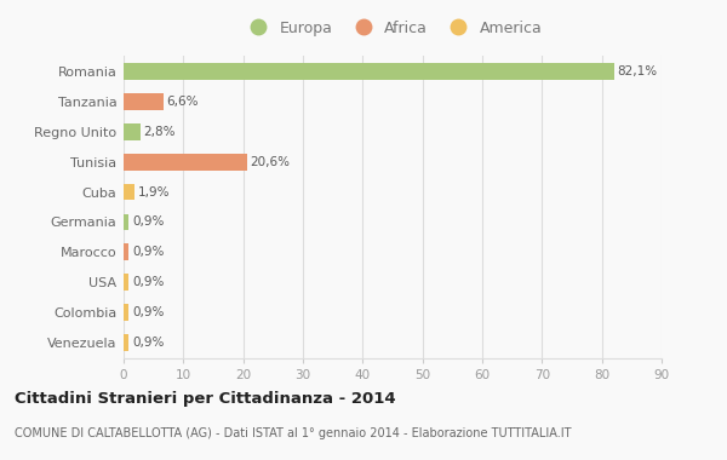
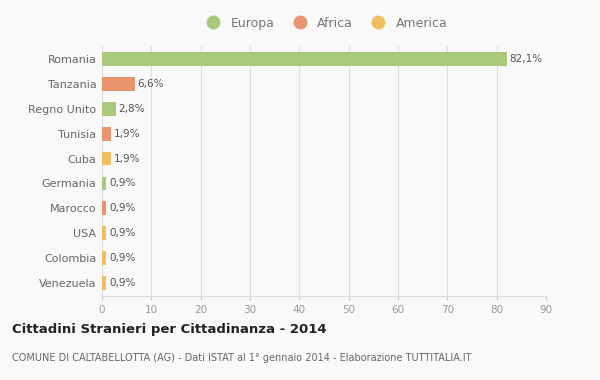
Tunisia: 20,6% -> 1,9%
